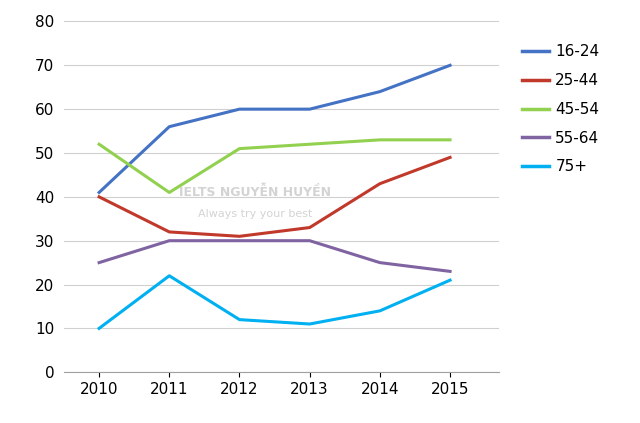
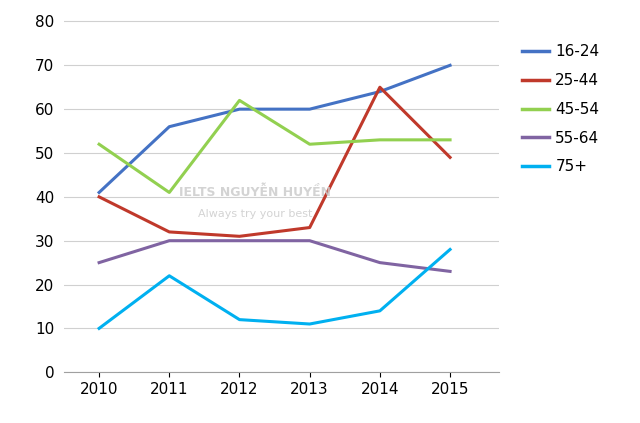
45-54/2012: 51 -> 62
25-44/2014: 43 -> 65
75+/2015: 21 -> 28
